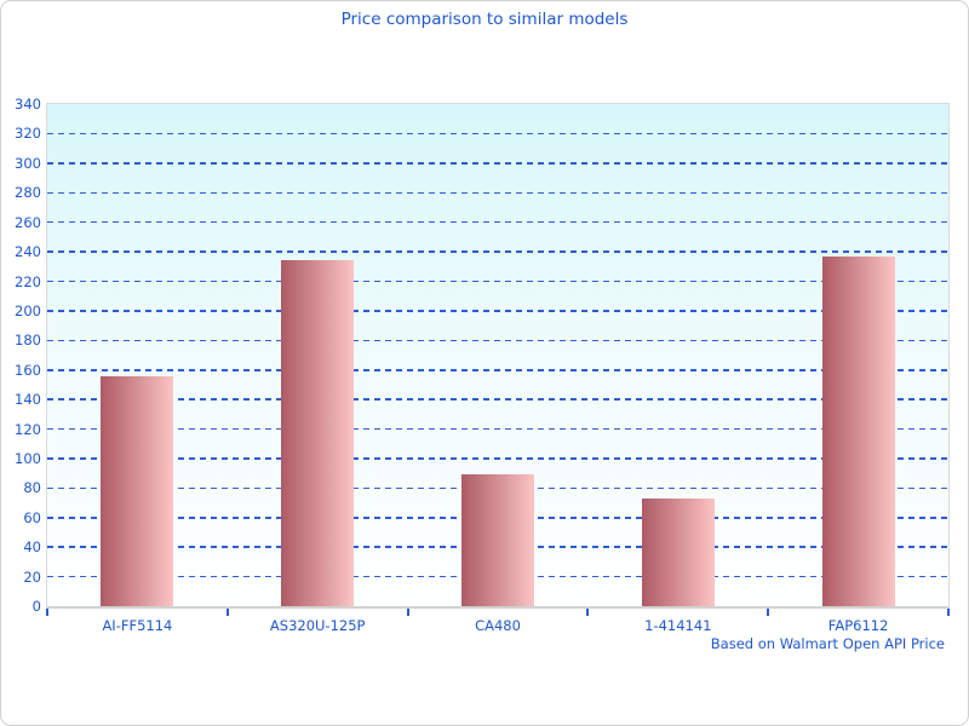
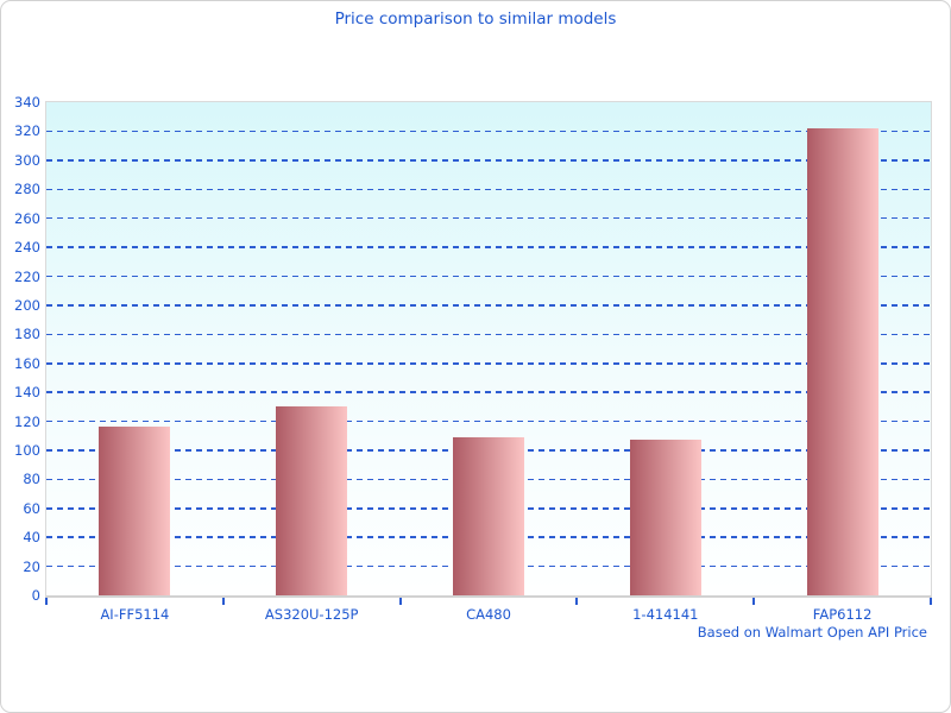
AI-FF5114: 156 -> 116
AS320U-125P: 234 -> 130
CA480: 89 -> 109
1-414141: 73 -> 107
FAP6112: 237 -> 322
